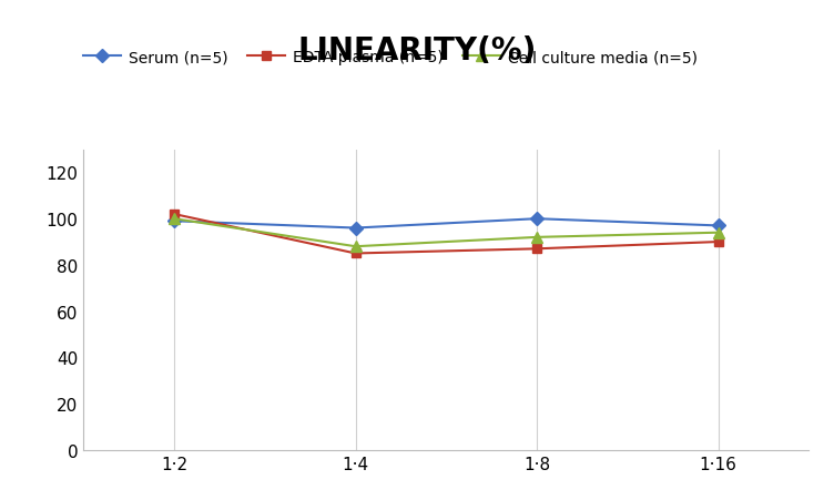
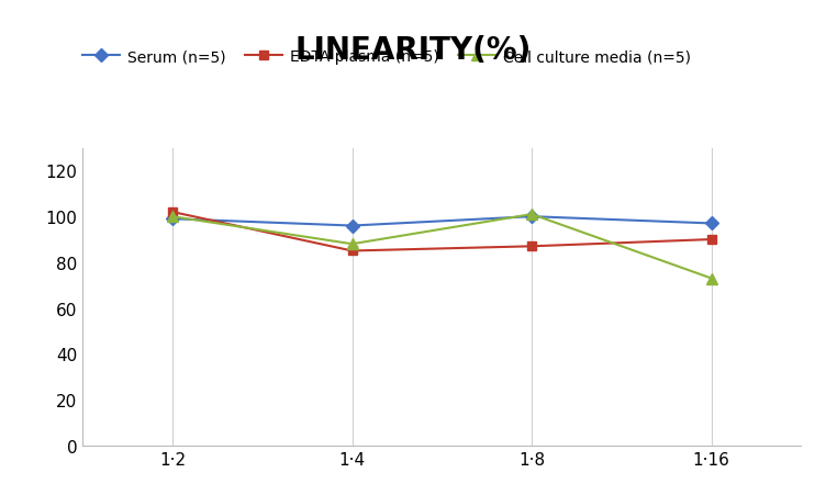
Cell culture media (n=5)/1·8: 92 -> 101
Cell culture media (n=5)/1·16: 94 -> 73
